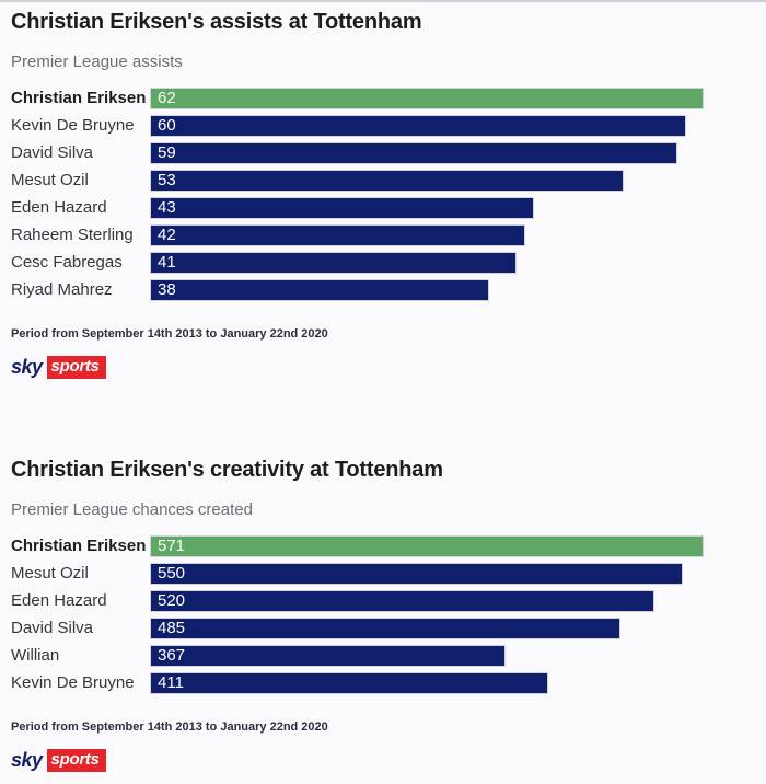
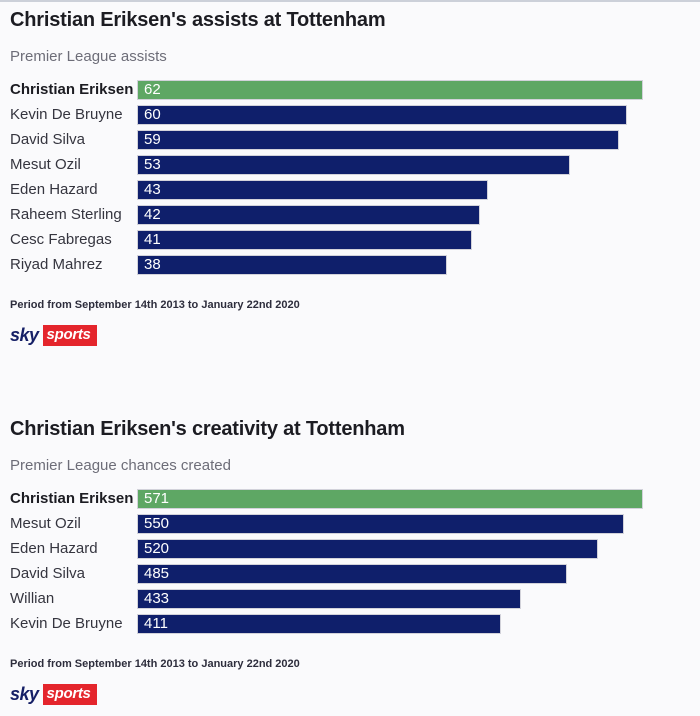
Christian Eriksen's creativity at Tottenham/Willian: 367 -> 433
